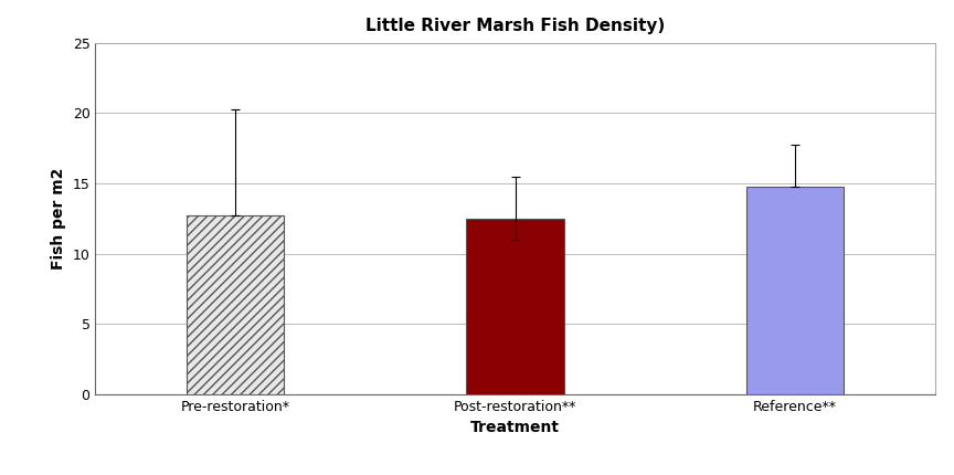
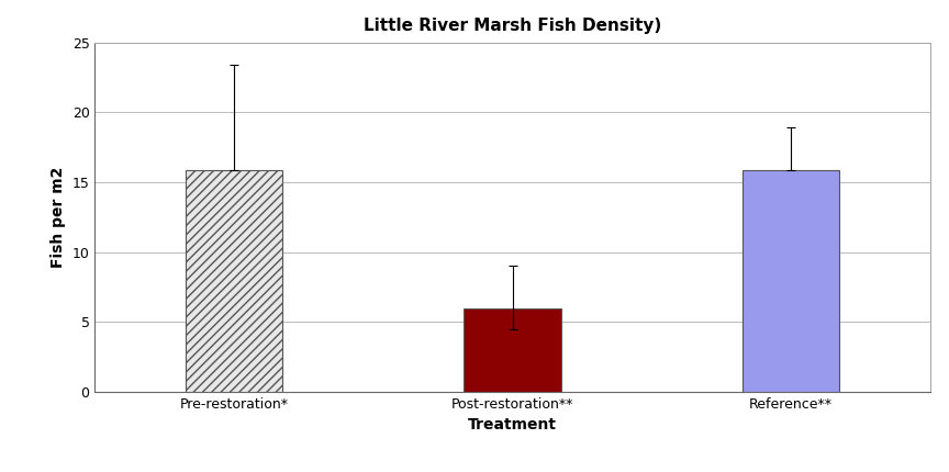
Pre-restoration*: 12.8 -> 15.9
Post-restoration**: 12.5 -> 6.0
Reference**: 14.8 -> 15.9
